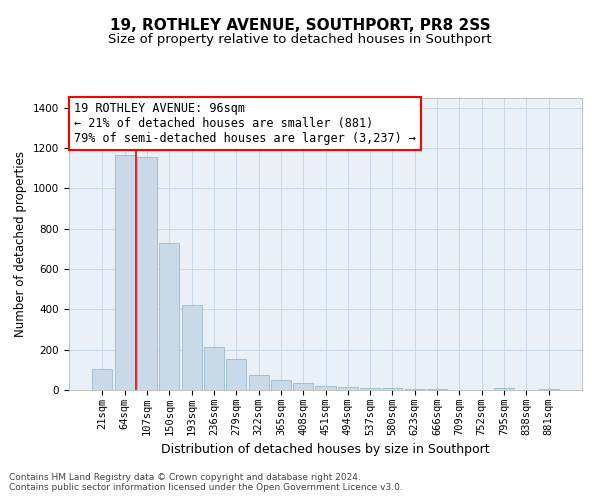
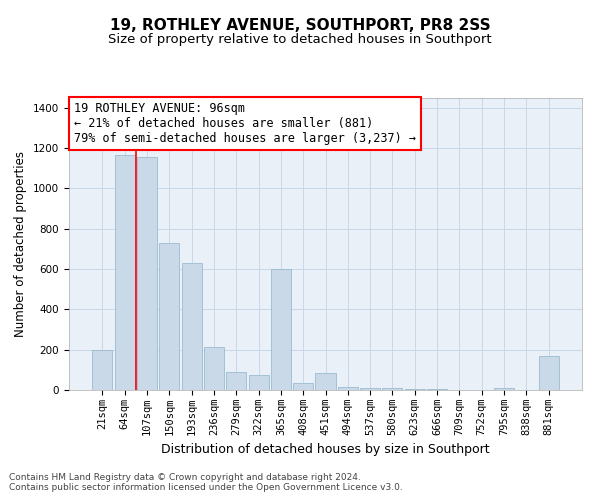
21sqm: 105 -> 200
193sqm: 420 -> 630
279sqm: 155 -> 90
365sqm: 50 -> 600
451sqm: 20 -> 85
881sqm: 5 -> 170
